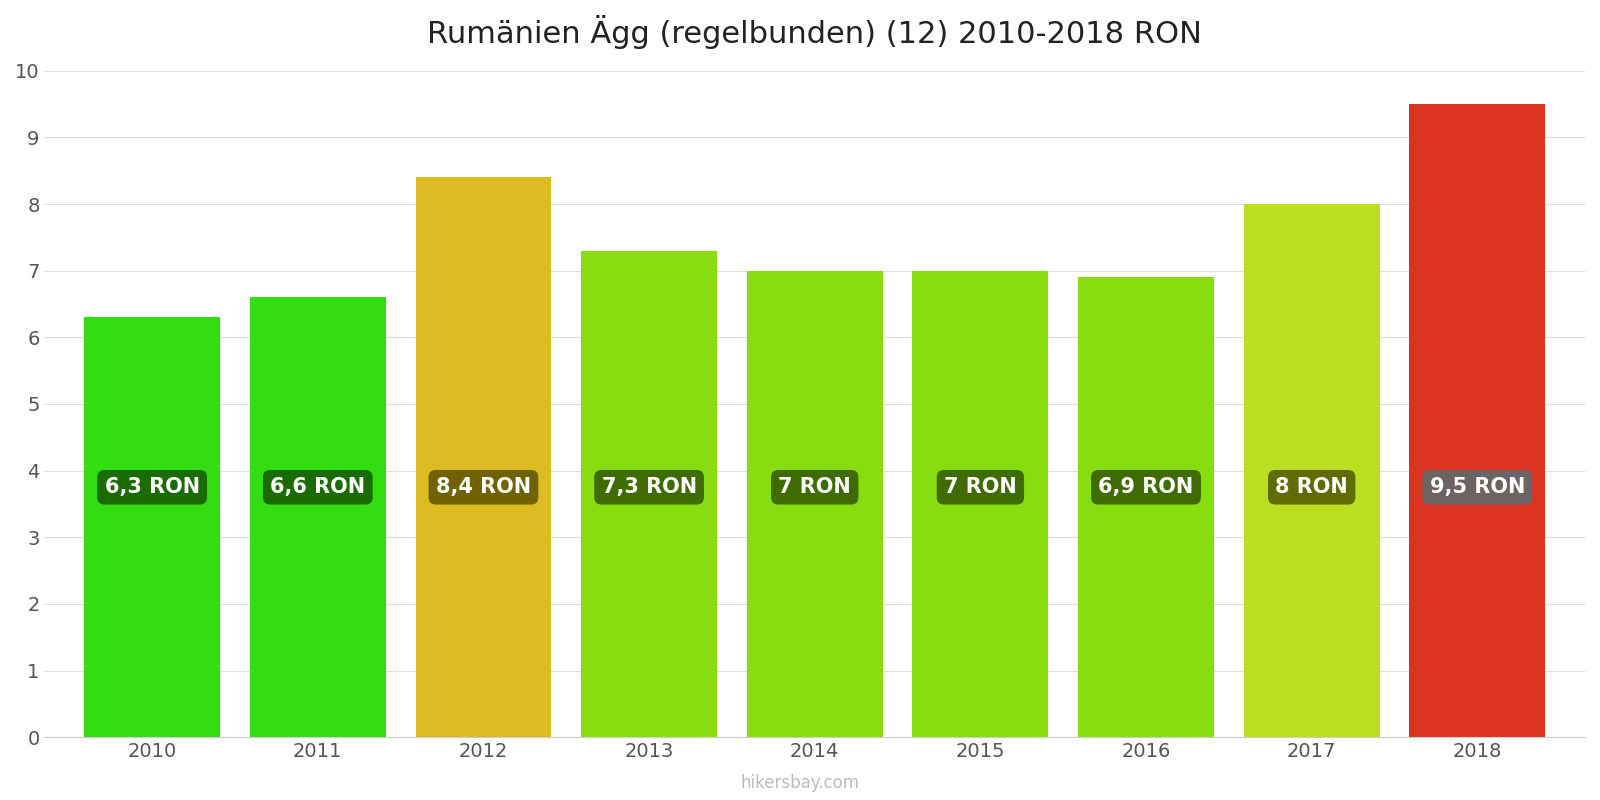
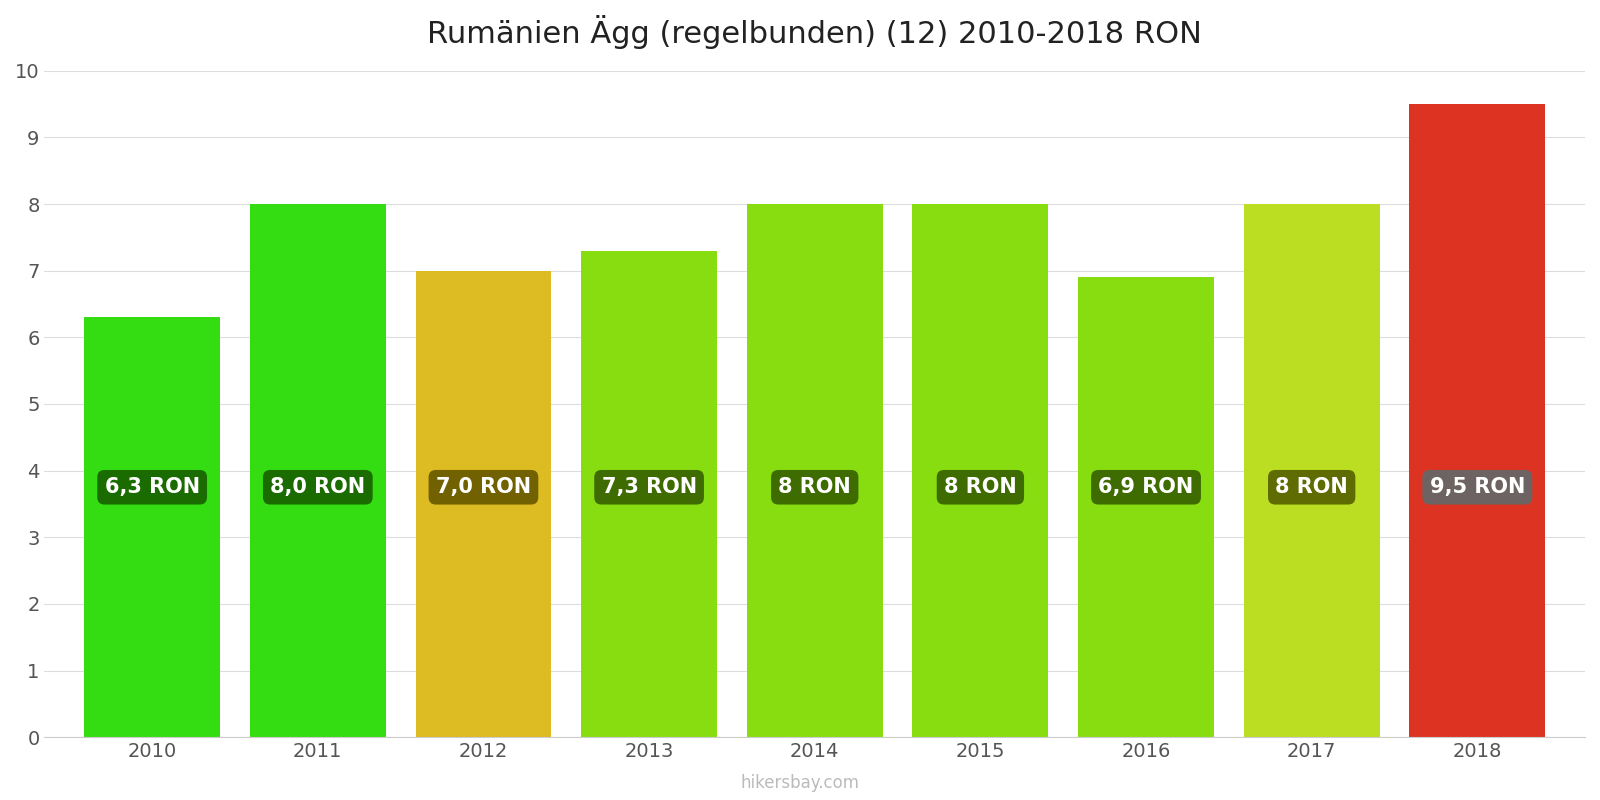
2011: 7 -> 8
2012: 8,4 -> 7,0
2014: 7 -> 8
2015: 7 -> 8
